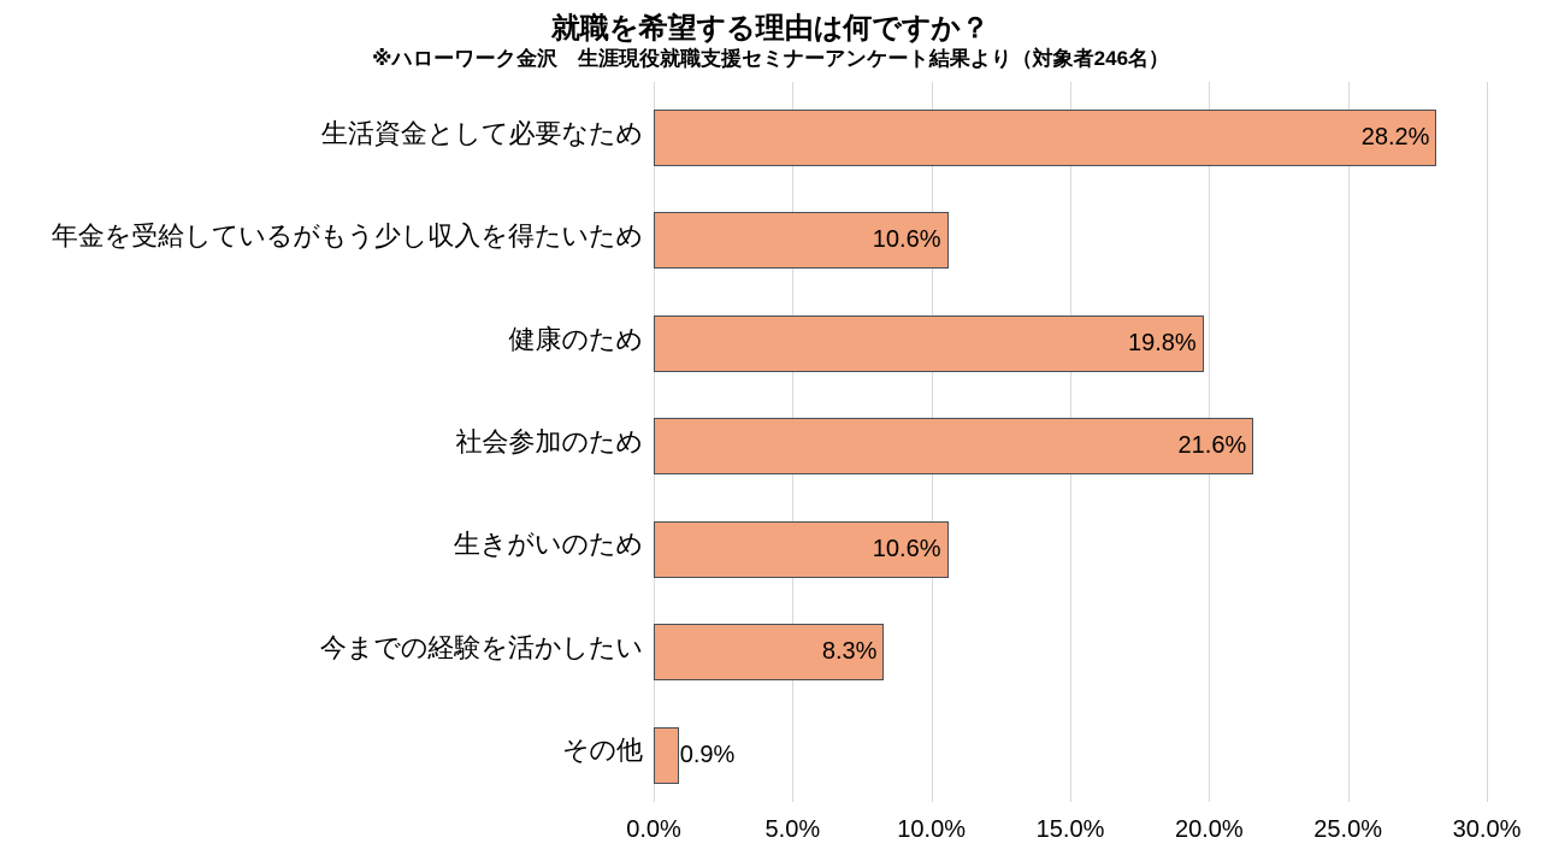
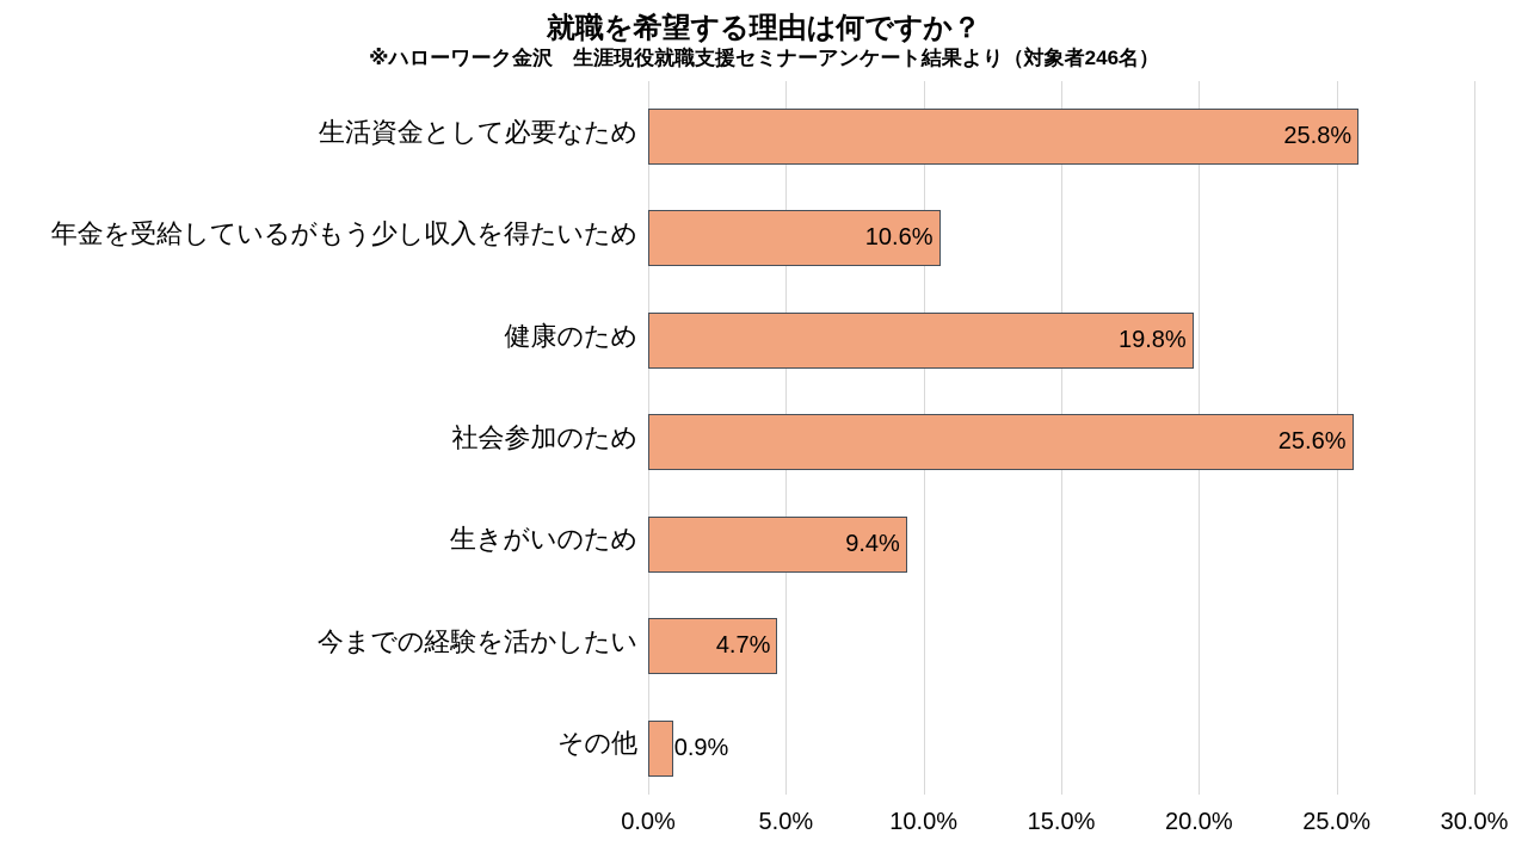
生活資金として必要なため: 28.2% -> 25.8%
社会参加のため: 21.6% -> 25.6%
生きがいのため: 10.6% -> 9.4%
今までの経験を活かしたい: 8.3% -> 4.7%
